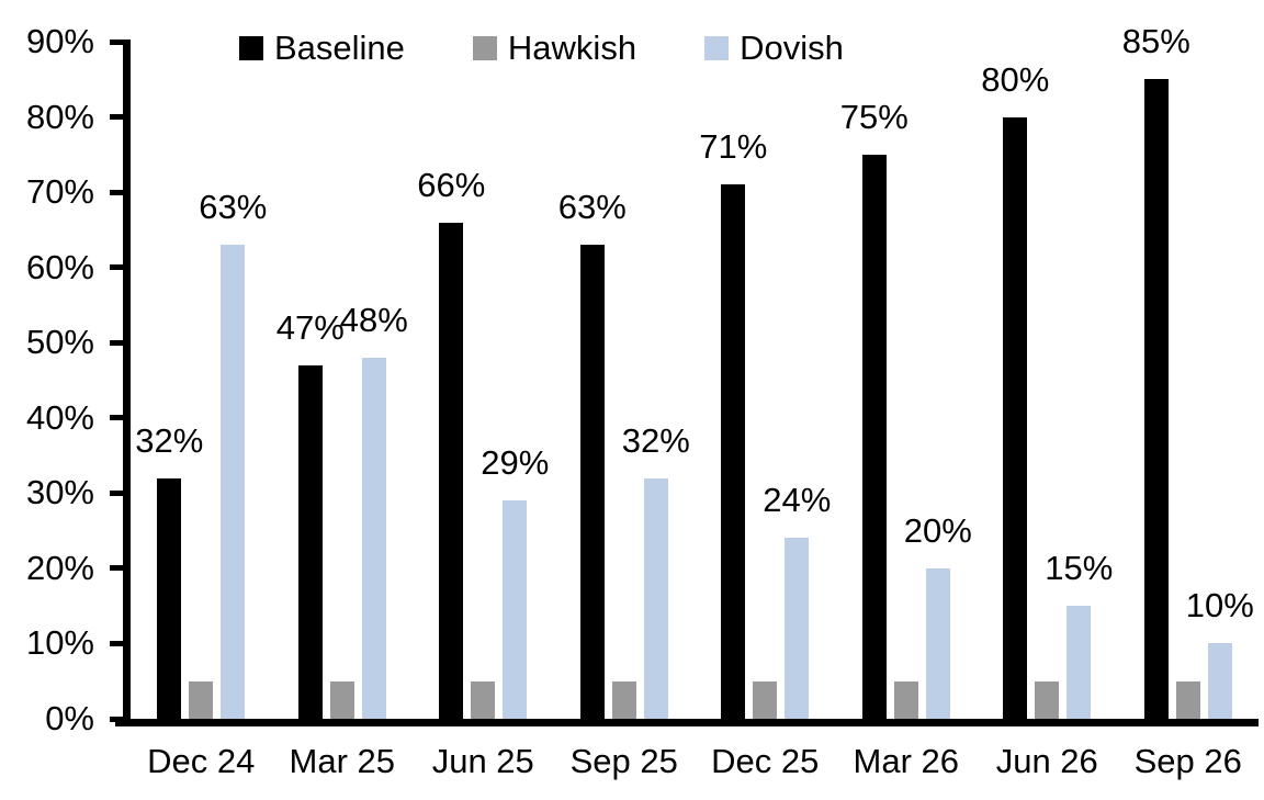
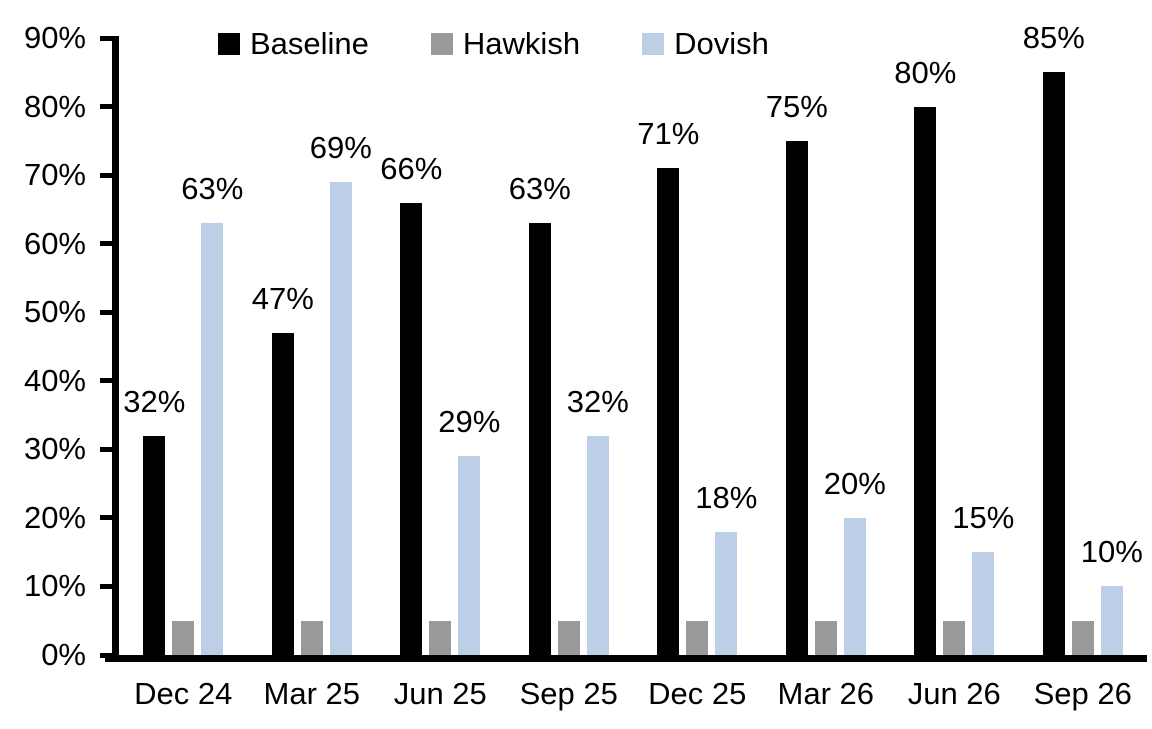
Dovish/Mar 25: 48% -> 69%
Dovish/Dec 25: 24% -> 18%
